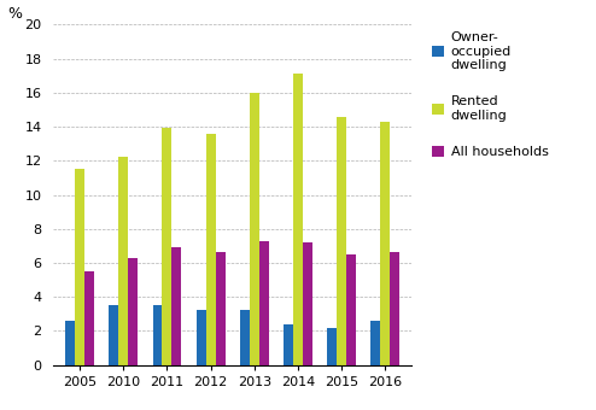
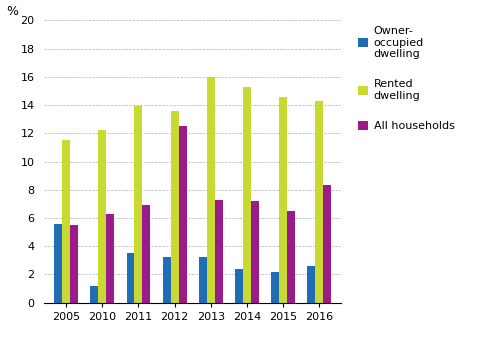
Owner- occupied dwelling/2005: 2.6 -> 5.6
Owner- occupied dwelling/2010: 3.5 -> 1.2
All households/2012: 6.6 -> 12.5
Rented dwelling/2014: 17.1 -> 15.3
All households/2016: 6.6 -> 8.3
